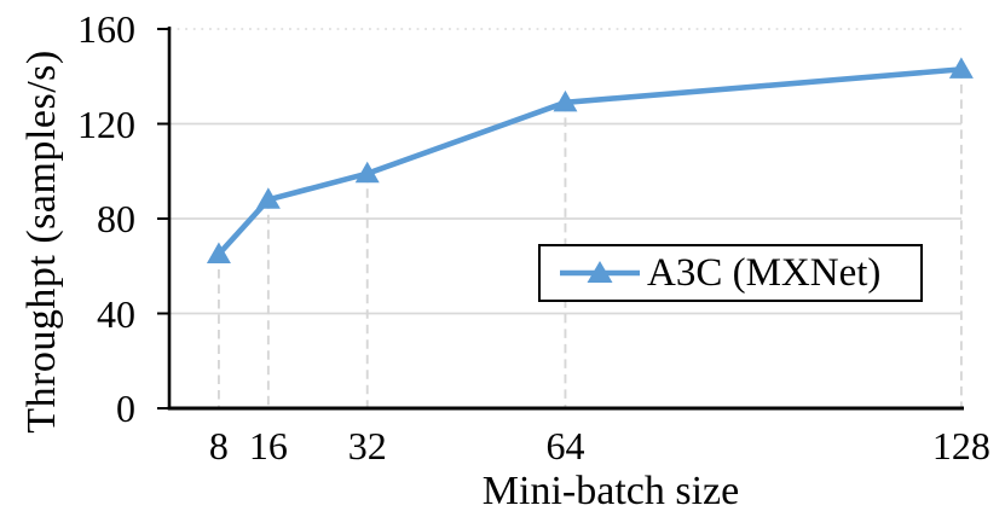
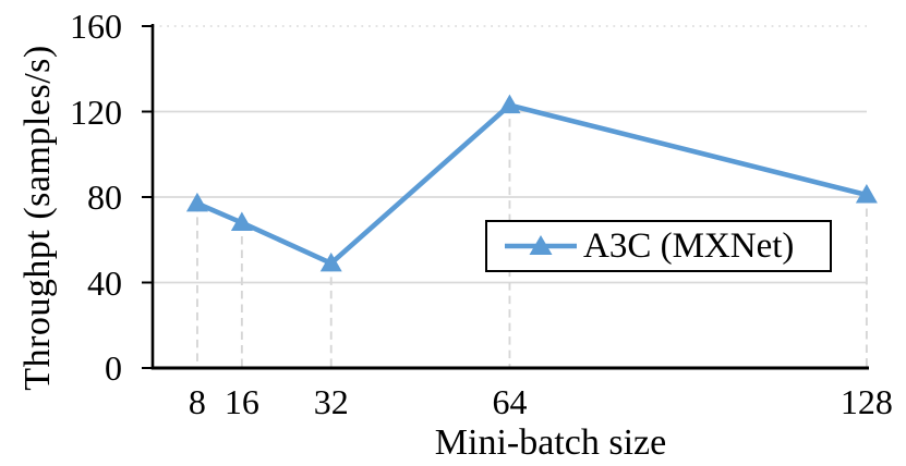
8: 65 -> 77
16: 88 -> 68
32: 99 -> 49
64: 129 -> 123
128: 143 -> 81
